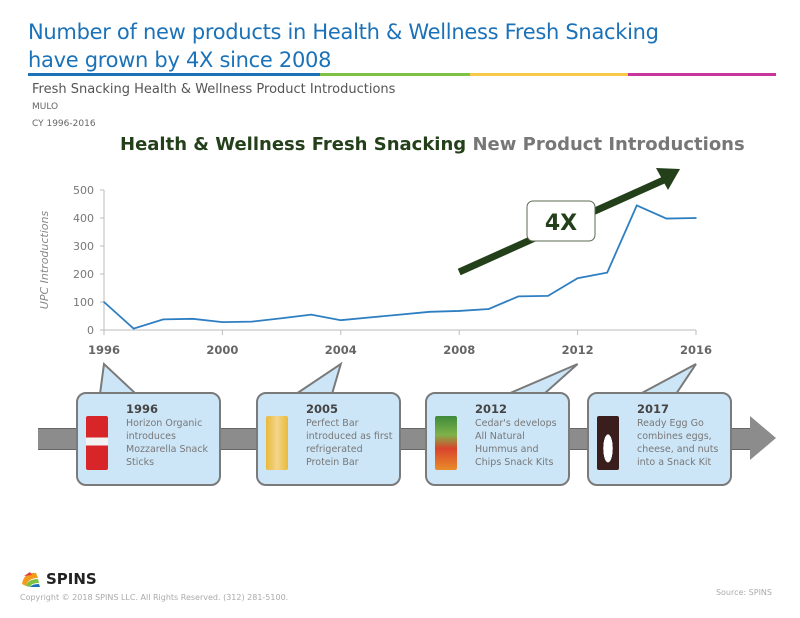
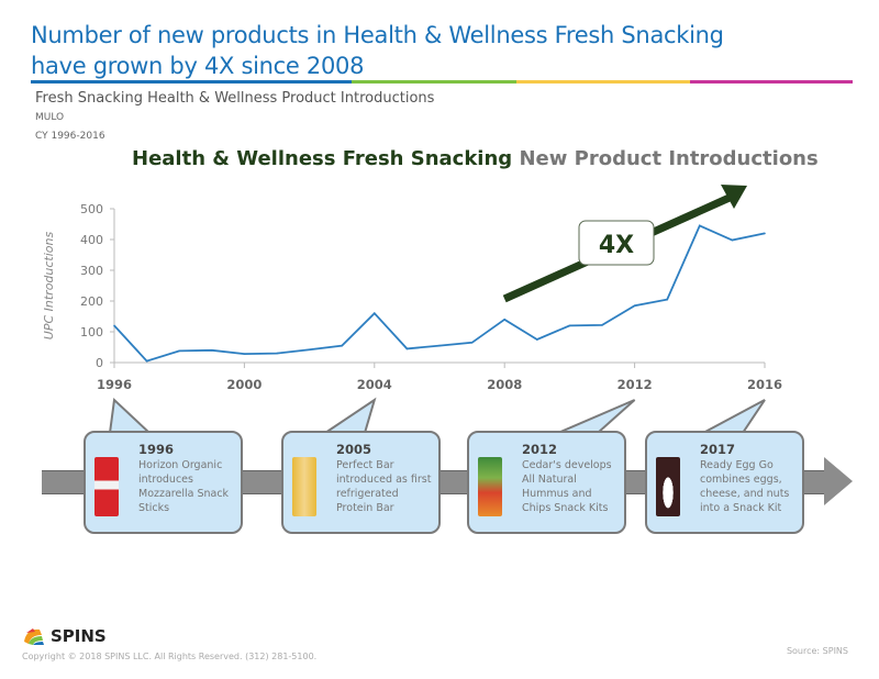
1996: 100 -> 120
2004: 40 -> 160
2008: 70 -> 140
2016: 400 -> 420
